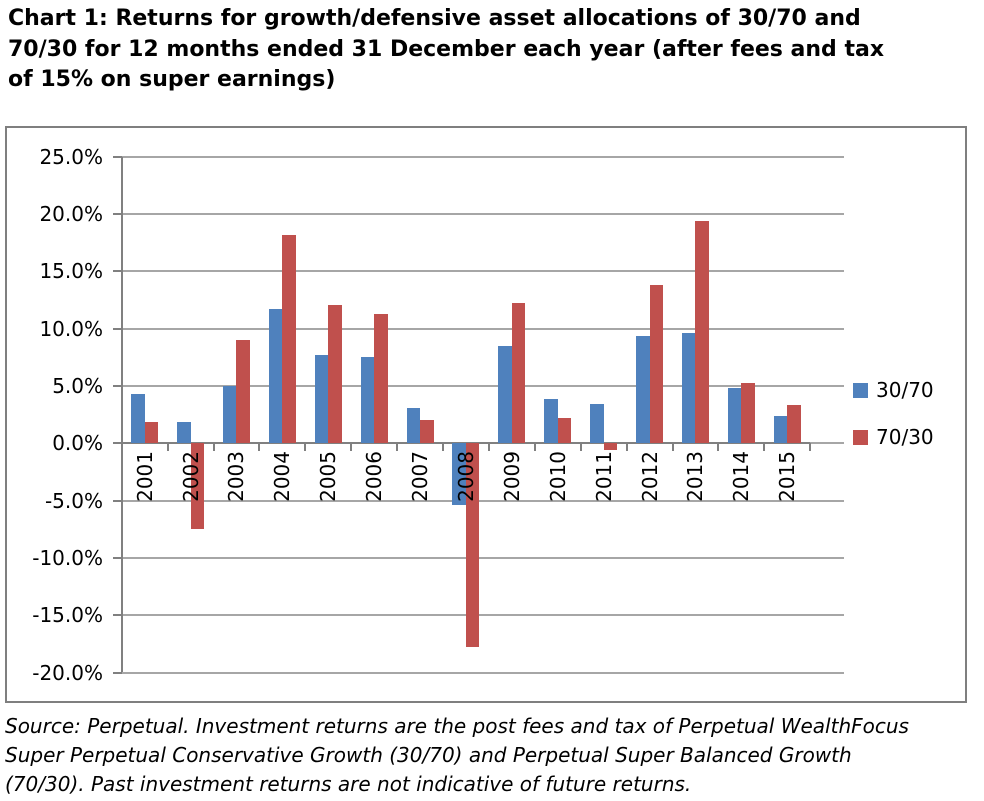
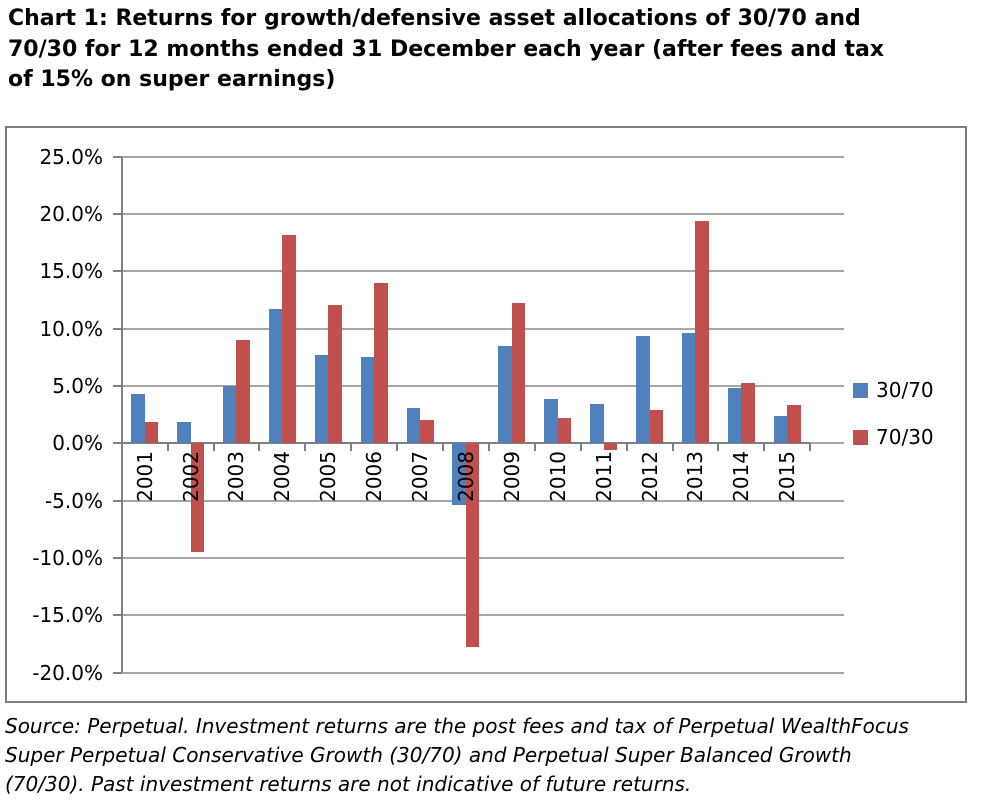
70/30/2002: -7.5% -> -9.5%
70/30/2006: 11.3% -> 14.0%
70/30/2012: 13.8% -> 2.9%
